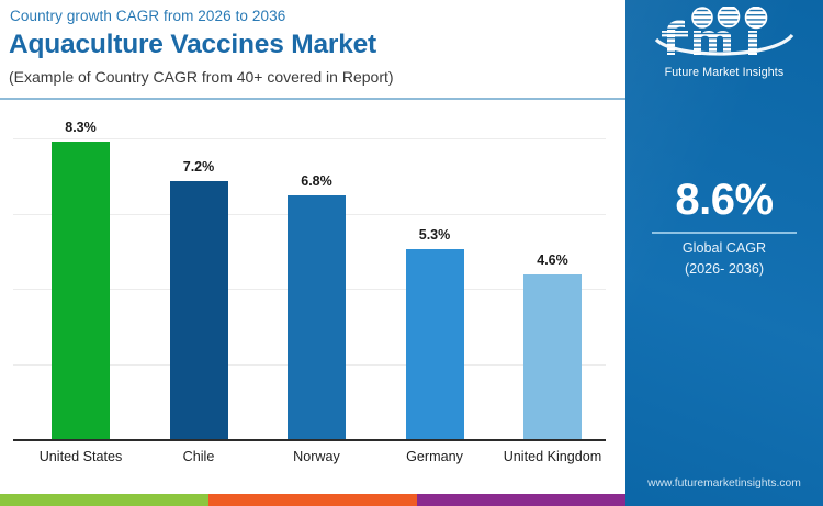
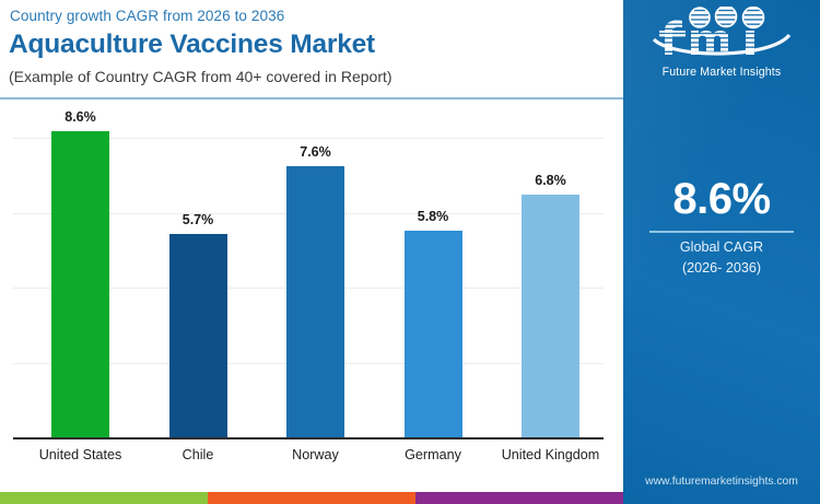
United States: 8.3% -> 8.6%
Chile: 7.2% -> 5.7%
Norway: 6.8% -> 7.6%
Germany: 5.3% -> 5.8%
United Kingdom: 4.6% -> 6.8%
